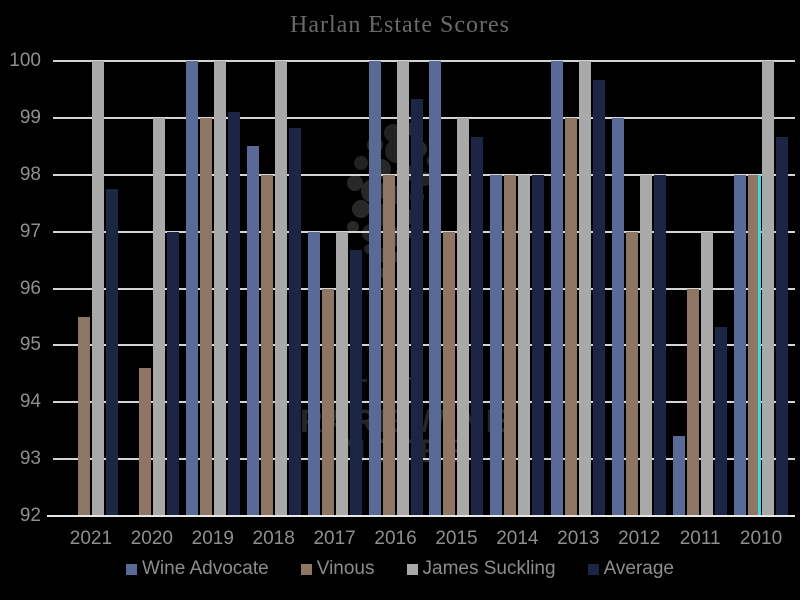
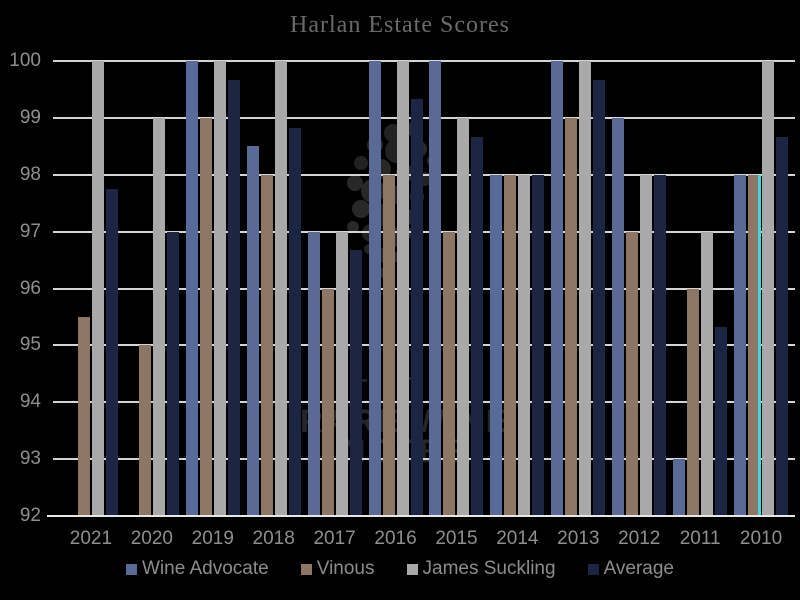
Vinous/2020: 94.6 -> 95.0
Average/2019: 99.1 -> 99.7
Wine Advocate/2011: 93.4 -> 93.0
